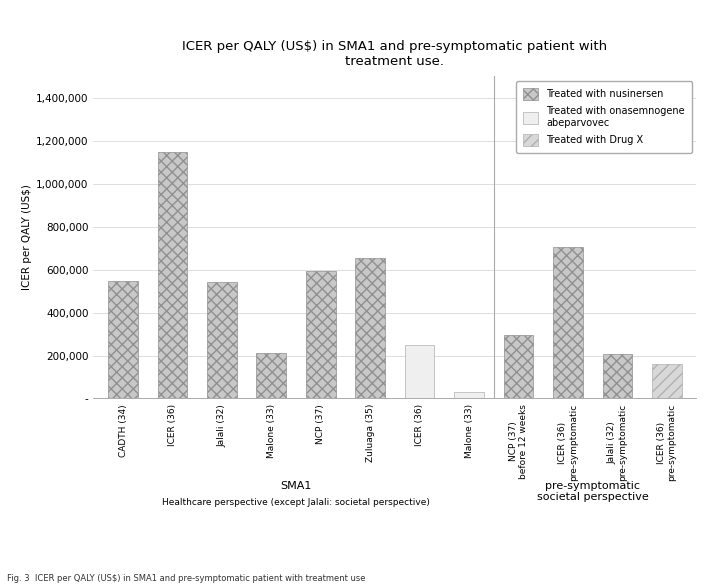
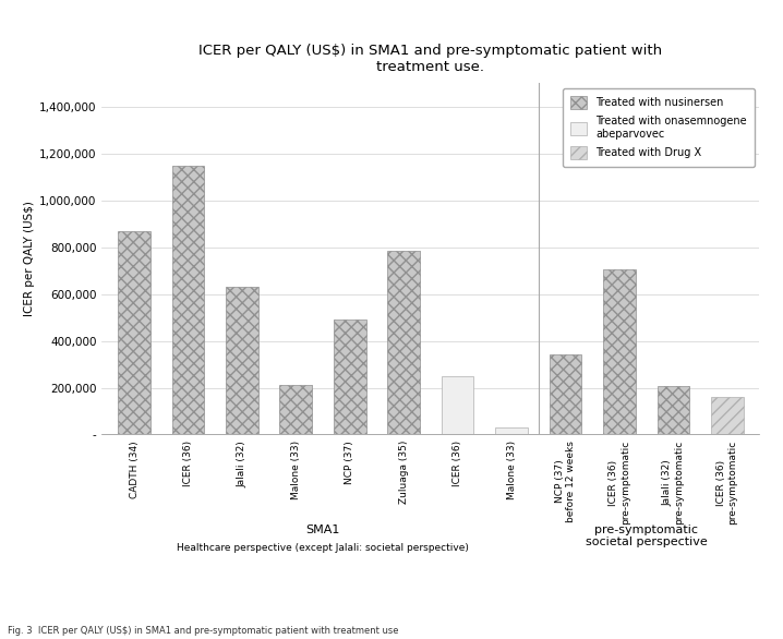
CADTH (34): 545,000 -> 870,000
Jalali (32): 540,000 -> 630,000
NCP (37): 595,000 -> 490,000
Zuluaga (35): 655,000 -> 785,000
NCP (37) before 12 weeks: 295,000 -> 340,000
